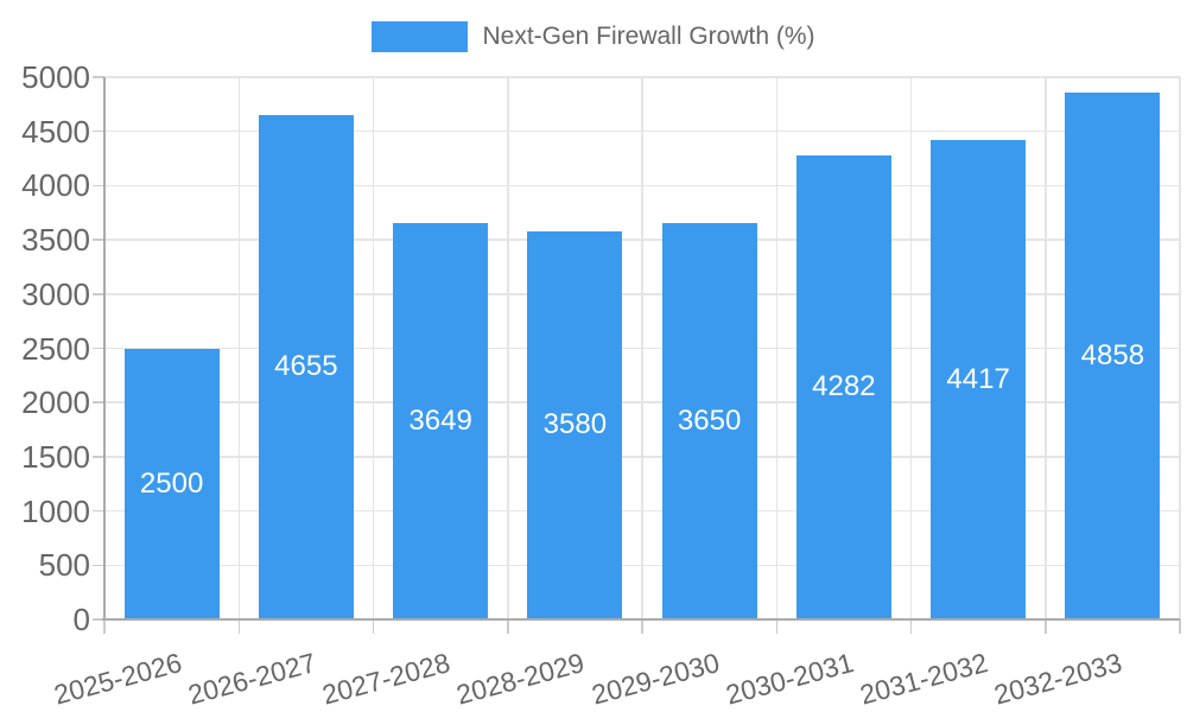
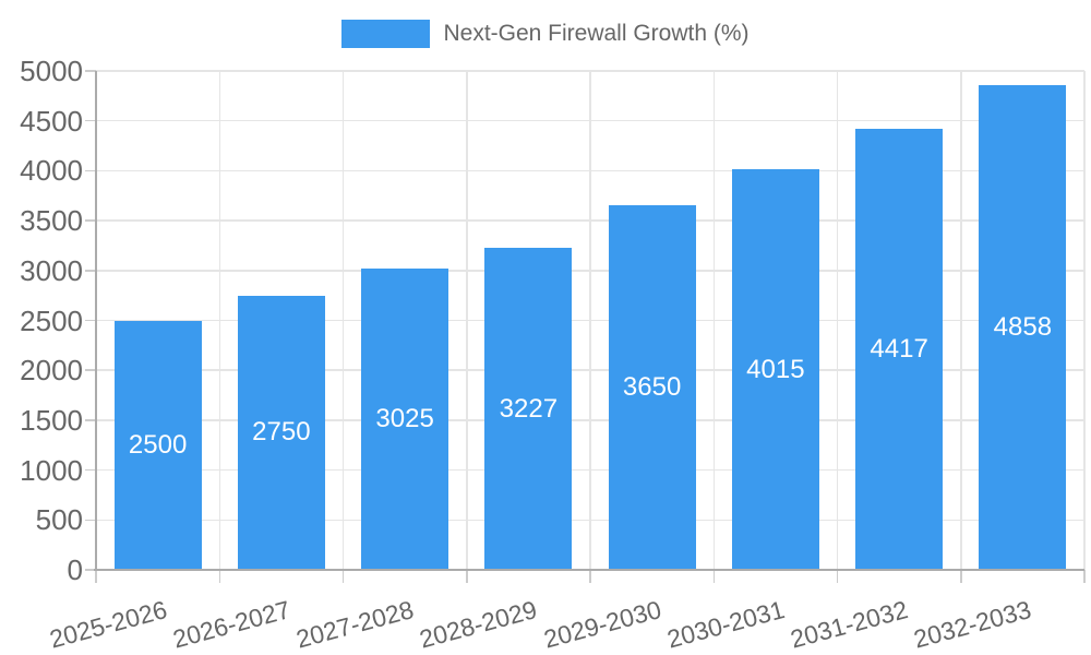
2026-2027: 4655 -> 2750
2027-2028: 3649 -> 3025
2028-2029: 3580 -> 3227
2030-2031: 4282 -> 4015
